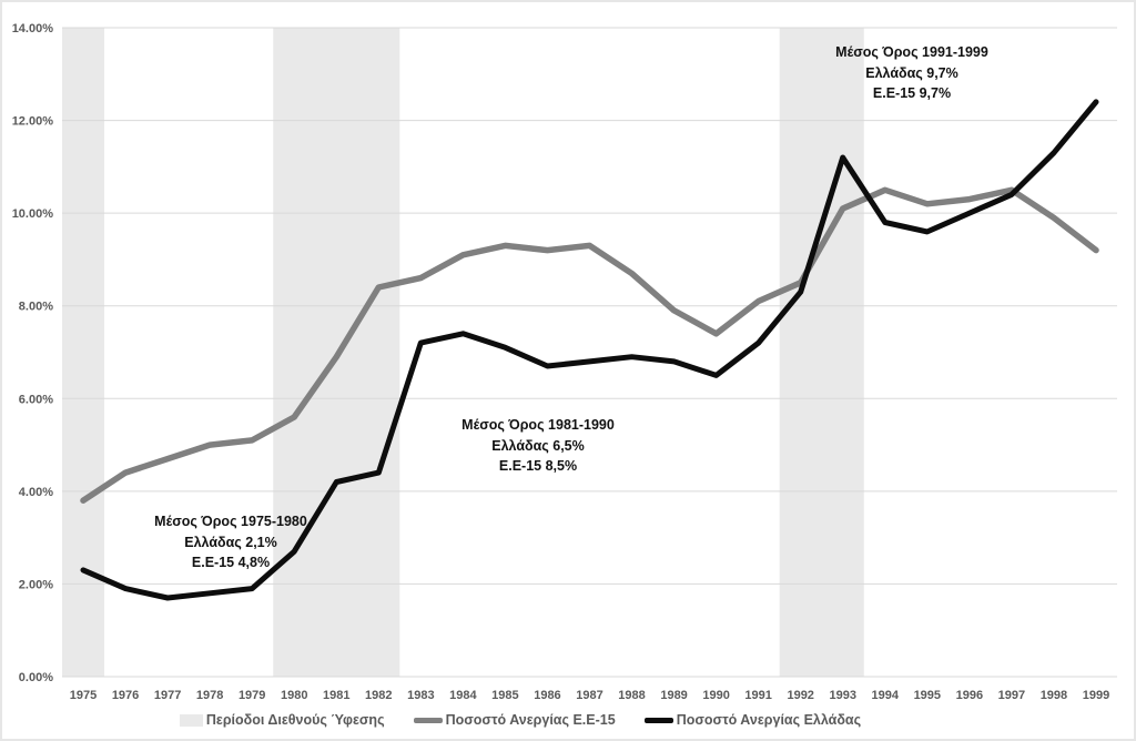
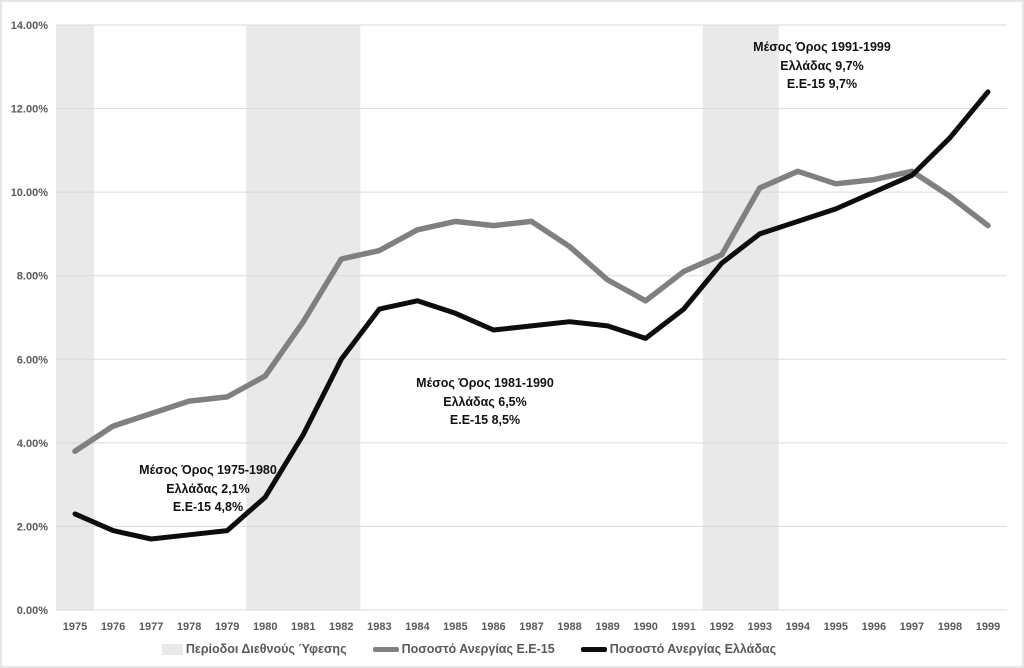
Ποσοστό Ανεργίας Ελλάδας/1982: 4.4% -> 6.0%
Ποσοστό Ανεργίας Ελλάδας/1993: 11.2% -> 9.0%
Ποσοστό Ανεργίας Ελλάδας/1994: 9.8% -> 9.3%
